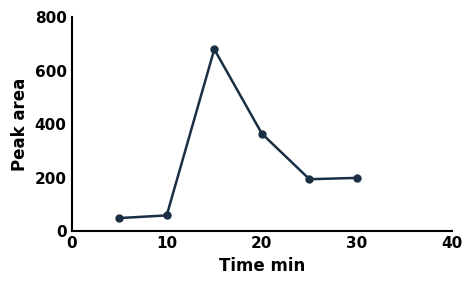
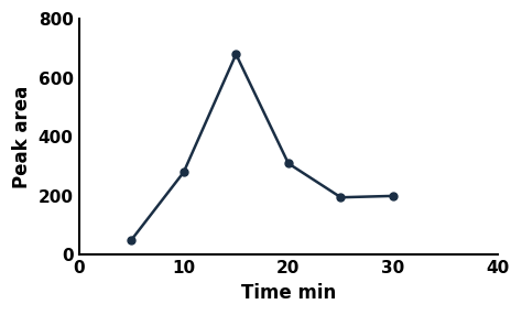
10: 60 -> 280
20: 365 -> 310
